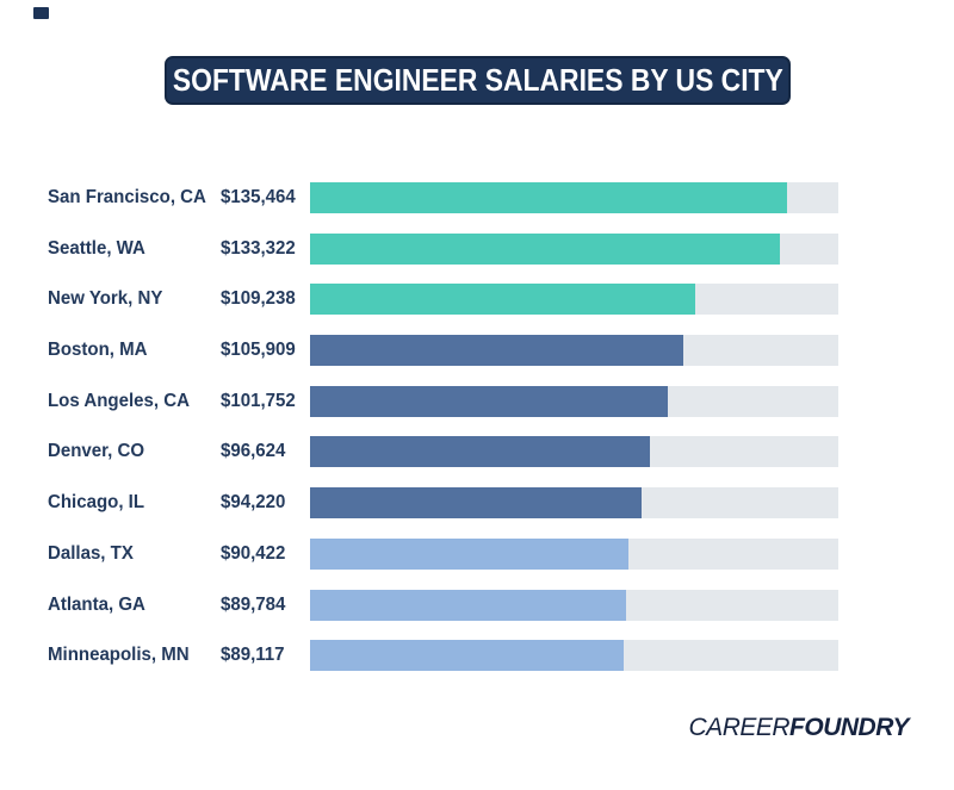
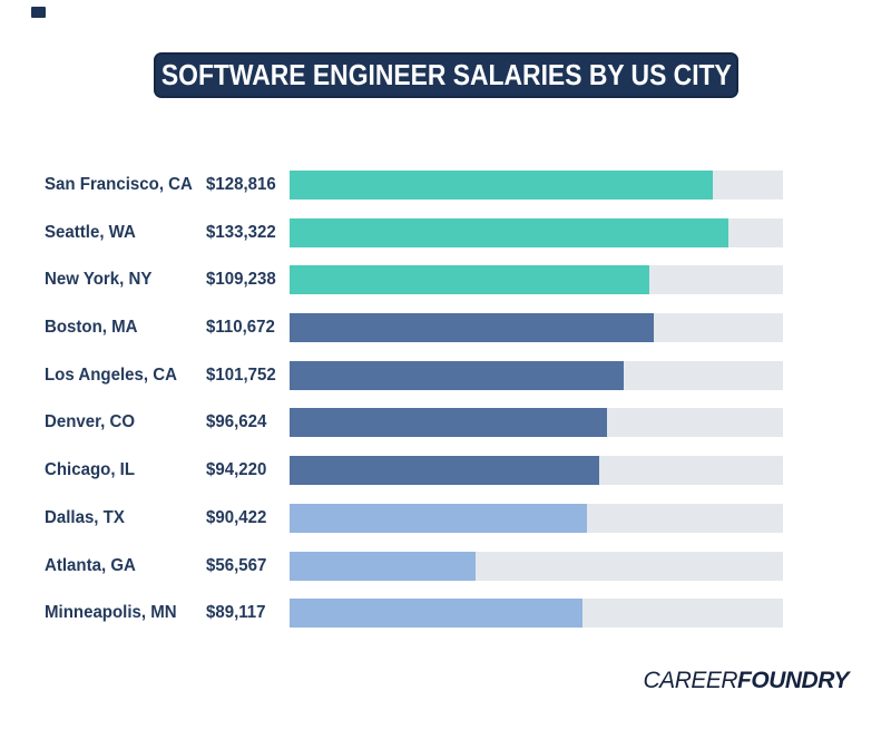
San Francisco, CA: $135,464 -> $128,816
Boston, MA: $105,909 -> $110,672
Atlanta, GA: $89,784 -> $56,567
